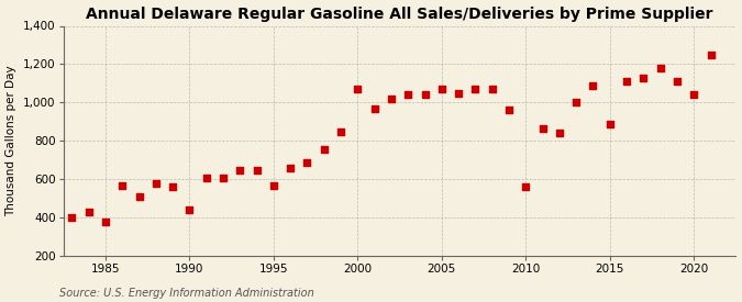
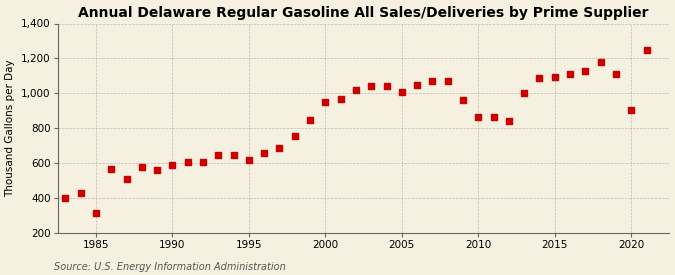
1985: 380 -> 320
1990: 440 -> 590
1995: 570 -> 620
2000: 1,070 -> 950
2005: 1,070 -> 1,010
2010: 560 -> 860
2015: 890 -> 1,100
2020: 1,040 -> 900
